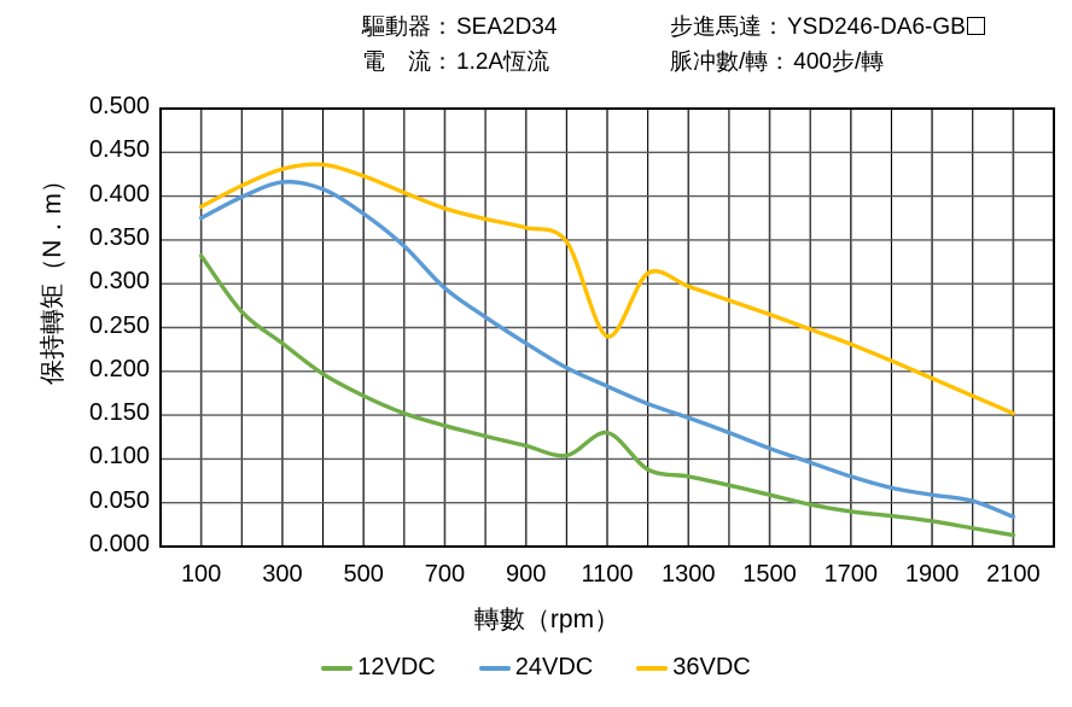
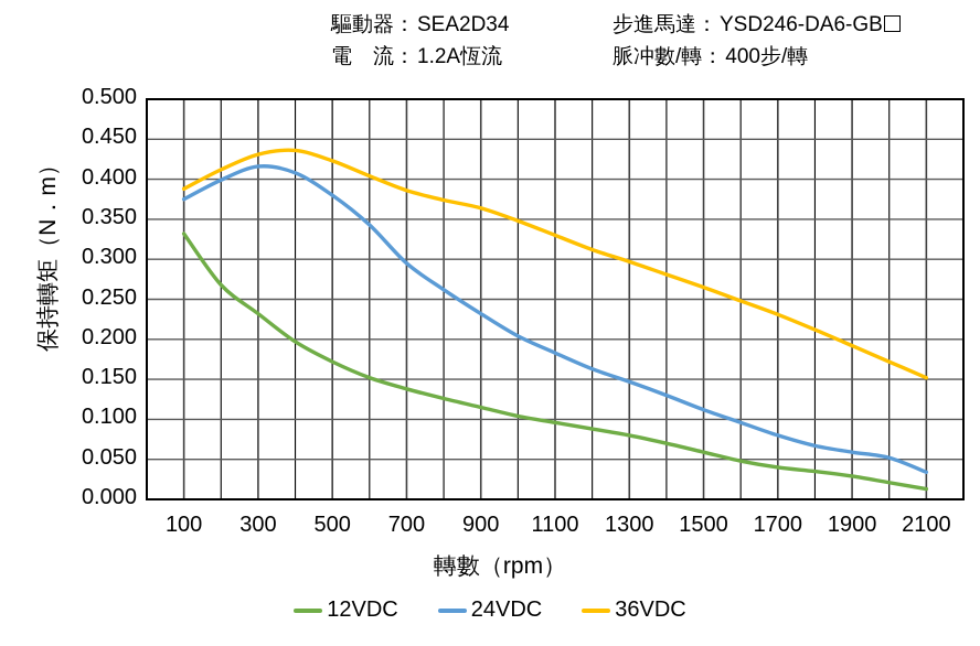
12VDC/1100: 0.13 -> 0.10
36VDC/1100: 0.24 -> 0.33
